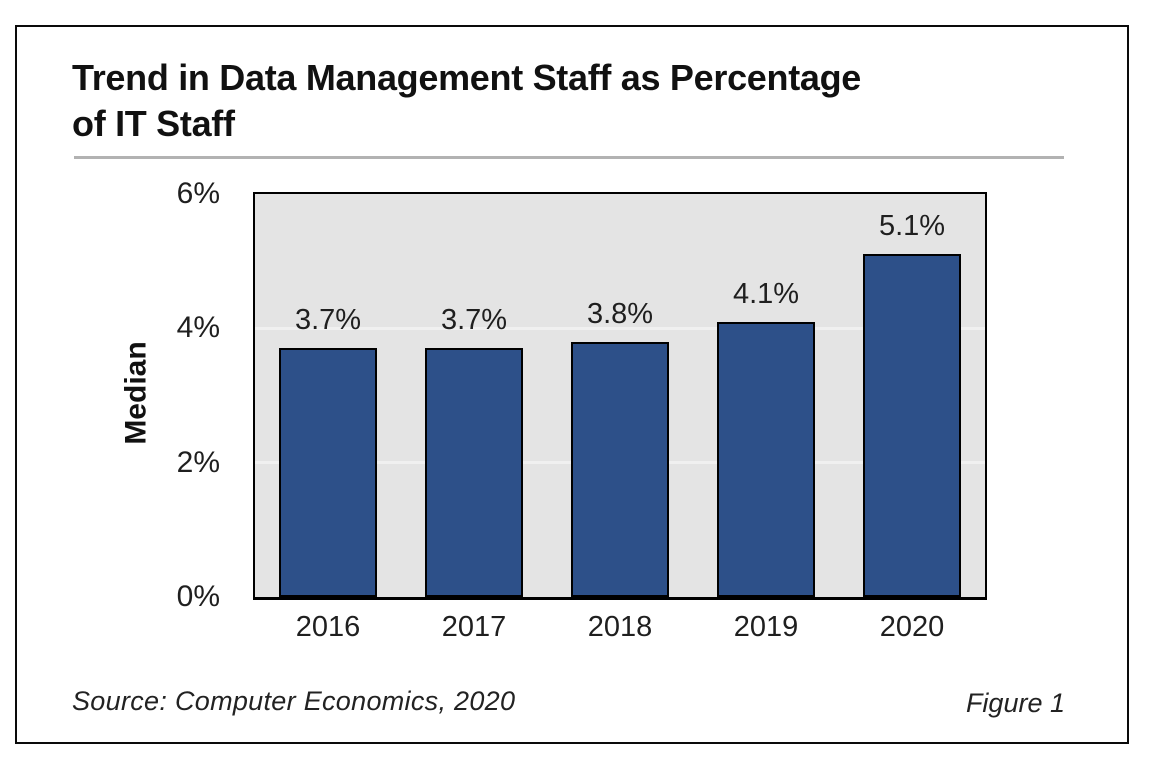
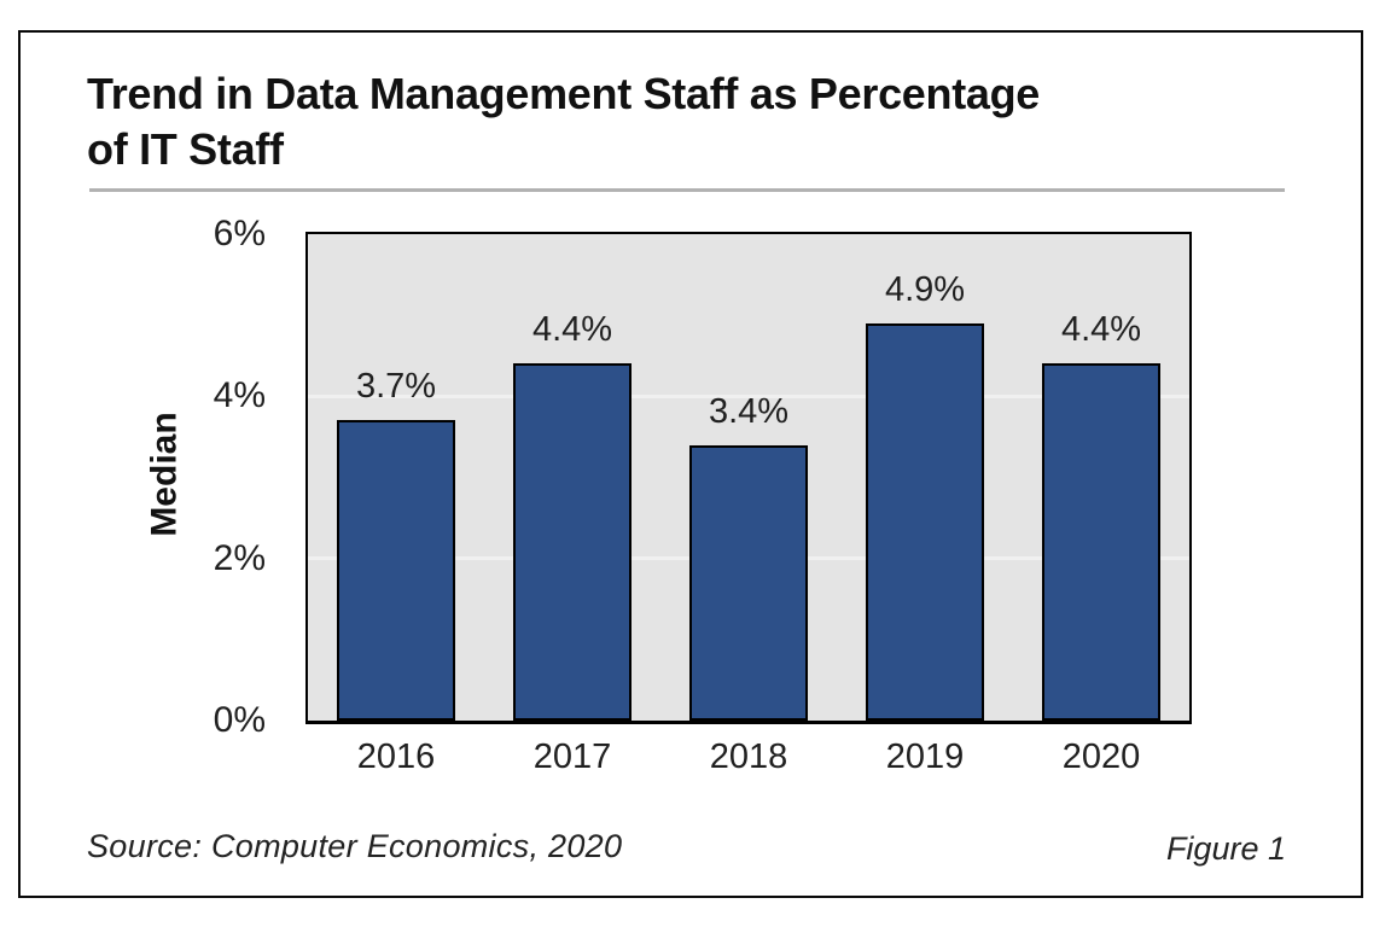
2017: 3.7% -> 4.4%
2018: 3.8% -> 3.4%
2019: 4.1% -> 4.9%
2020: 5.1% -> 4.4%
